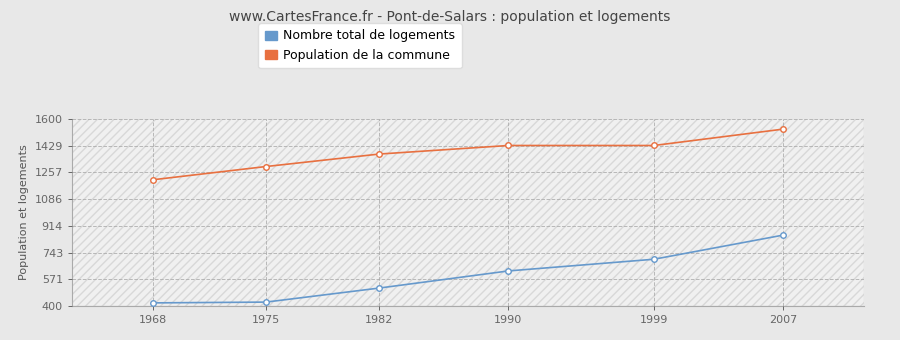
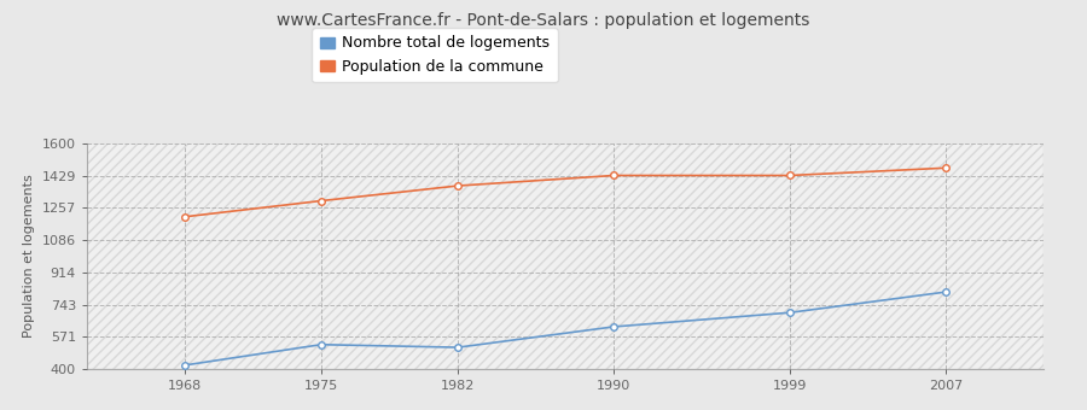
Nombre total de logements/1975: 420 -> 530
Nombre total de logements/2007: 860 -> 810
Population de la commune/2007: 1540 -> 1470
